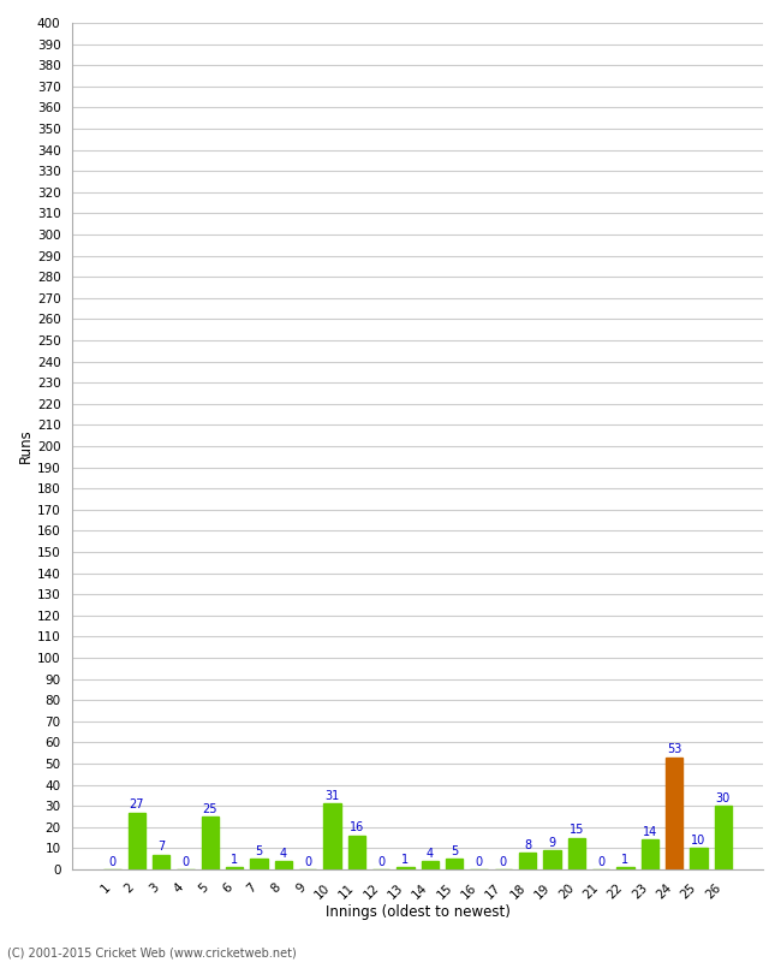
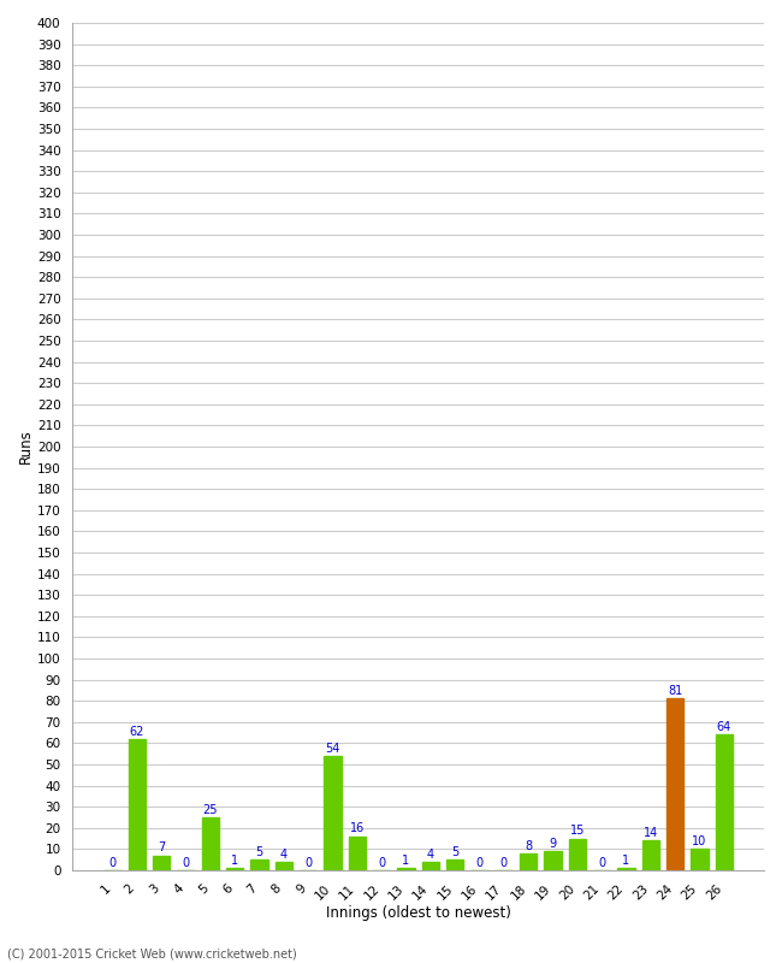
2: 27 -> 62
10: 31 -> 54
24: 53 -> 81
26: 30 -> 64
